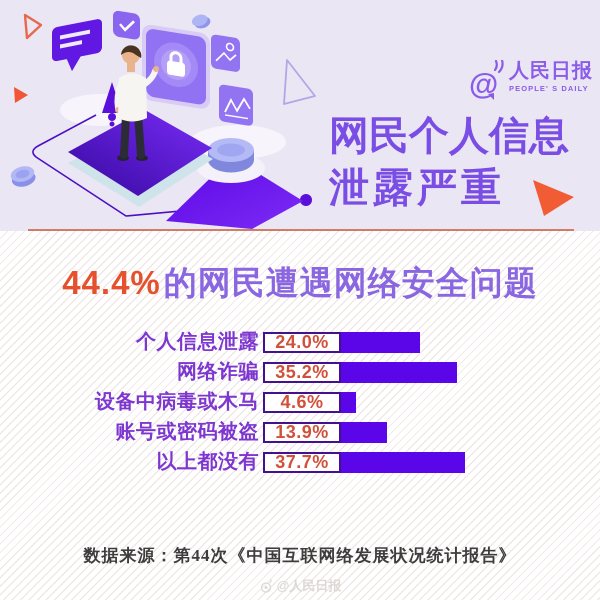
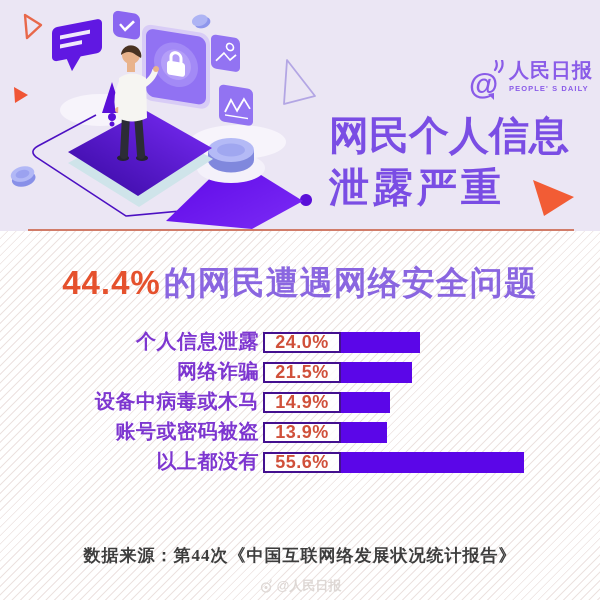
网络诈骗: 35.2% -> 21.5%
设备中病毒或木马: 4.6% -> 14.9%
以上都没有: 37.7% -> 55.6%
